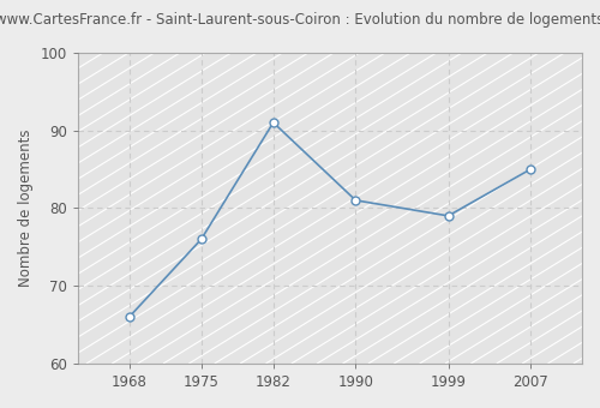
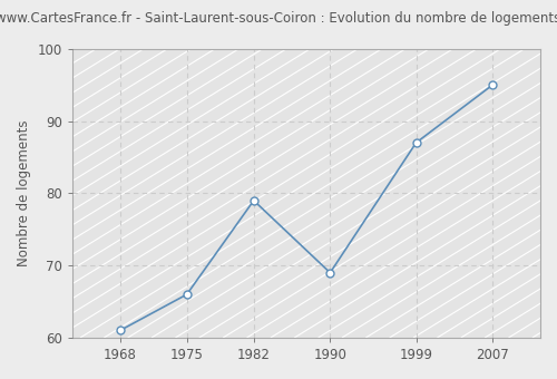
1968: 66 -> 61
1975: 76 -> 66
1982: 91 -> 79
1990: 81 -> 69
1999: 79 -> 87
2007: 85 -> 95
